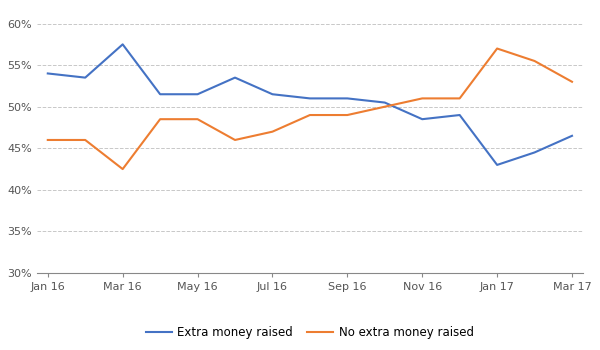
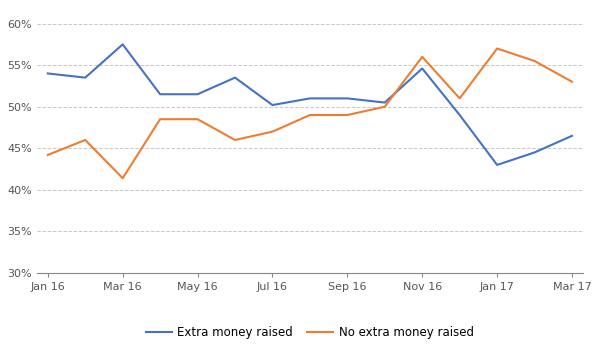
No extra money raised/Jan 16: 46.0% -> 44.2%
No extra money raised/Mar 16: 42.5% -> 41.4%
Extra money raised/Jul 16: 51.5% -> 50.2%
Extra money raised/Nov 16: 48.5% -> 54.6%
No extra money raised/Nov 16: 51.0% -> 56.0%
